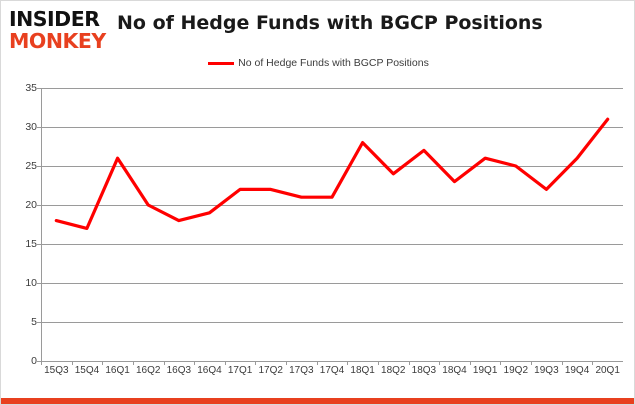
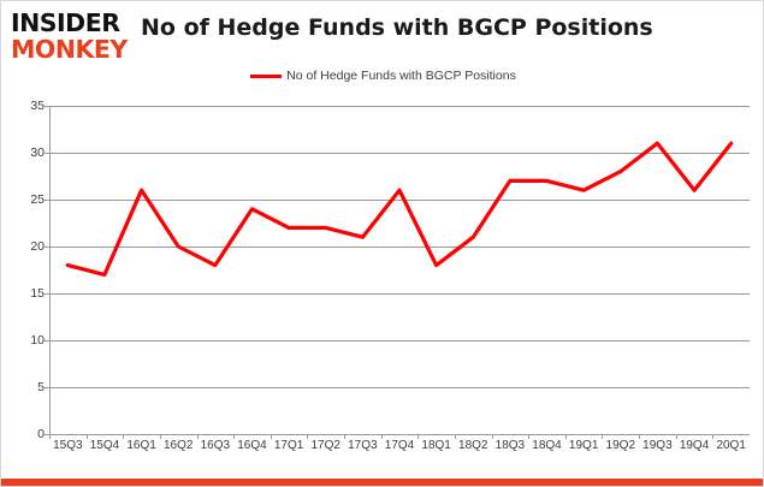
16Q4: 19 -> 24
17Q4: 21 -> 26
18Q1: 28 -> 18
18Q2: 24 -> 21
18Q4: 23 -> 27
19Q2: 25 -> 28
19Q3: 22 -> 31
